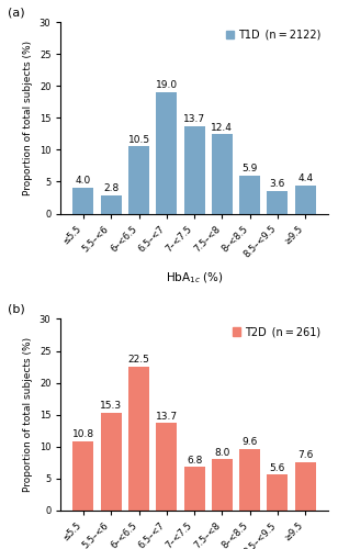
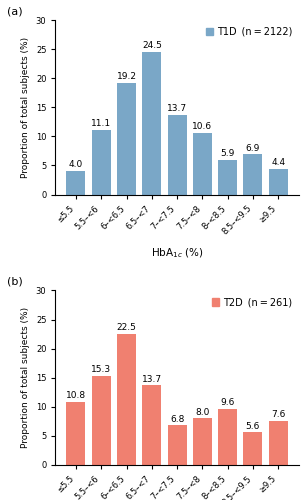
5.5–<6: 2.8 -> 11.1
6–<6.5: 10.5 -> 19.2
6.5–<7: 19.0 -> 24.5
7.5–<8: 12.4 -> 10.6
8.5–<9.5: 3.6 -> 6.9
